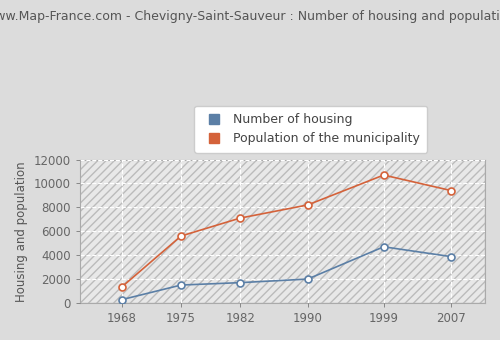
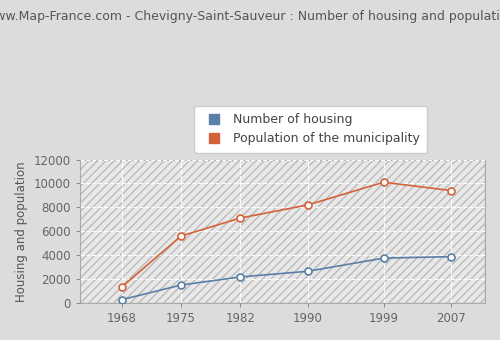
Number of housing/1982: 1700 -> 2200
Number of housing/1990: 2000 -> 2600
Number of housing/1999: 4700 -> 3800
Population of the municipality/1999: 10700 -> 10100
